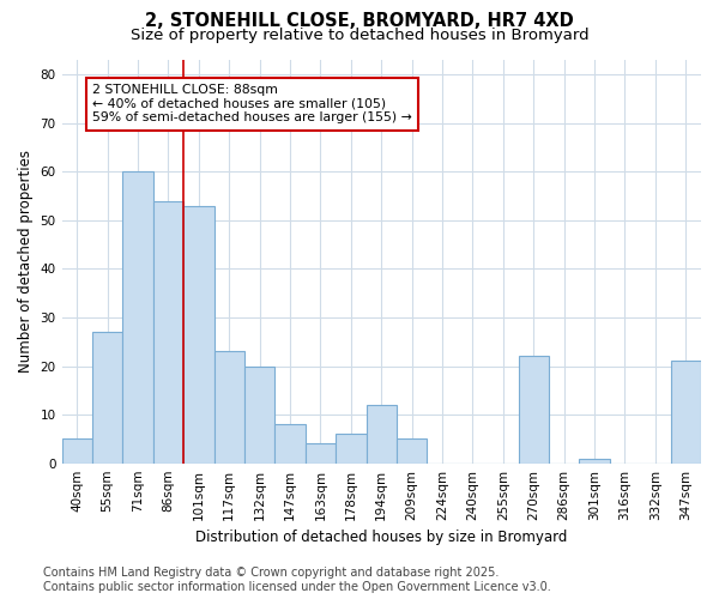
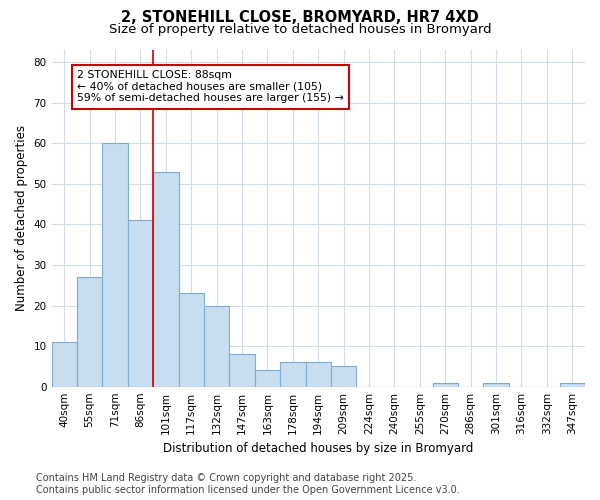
40sqm: 5 -> 11
86sqm: 54 -> 41
194sqm: 12 -> 6
270sqm: 22 -> 1
347sqm: 21 -> 1
